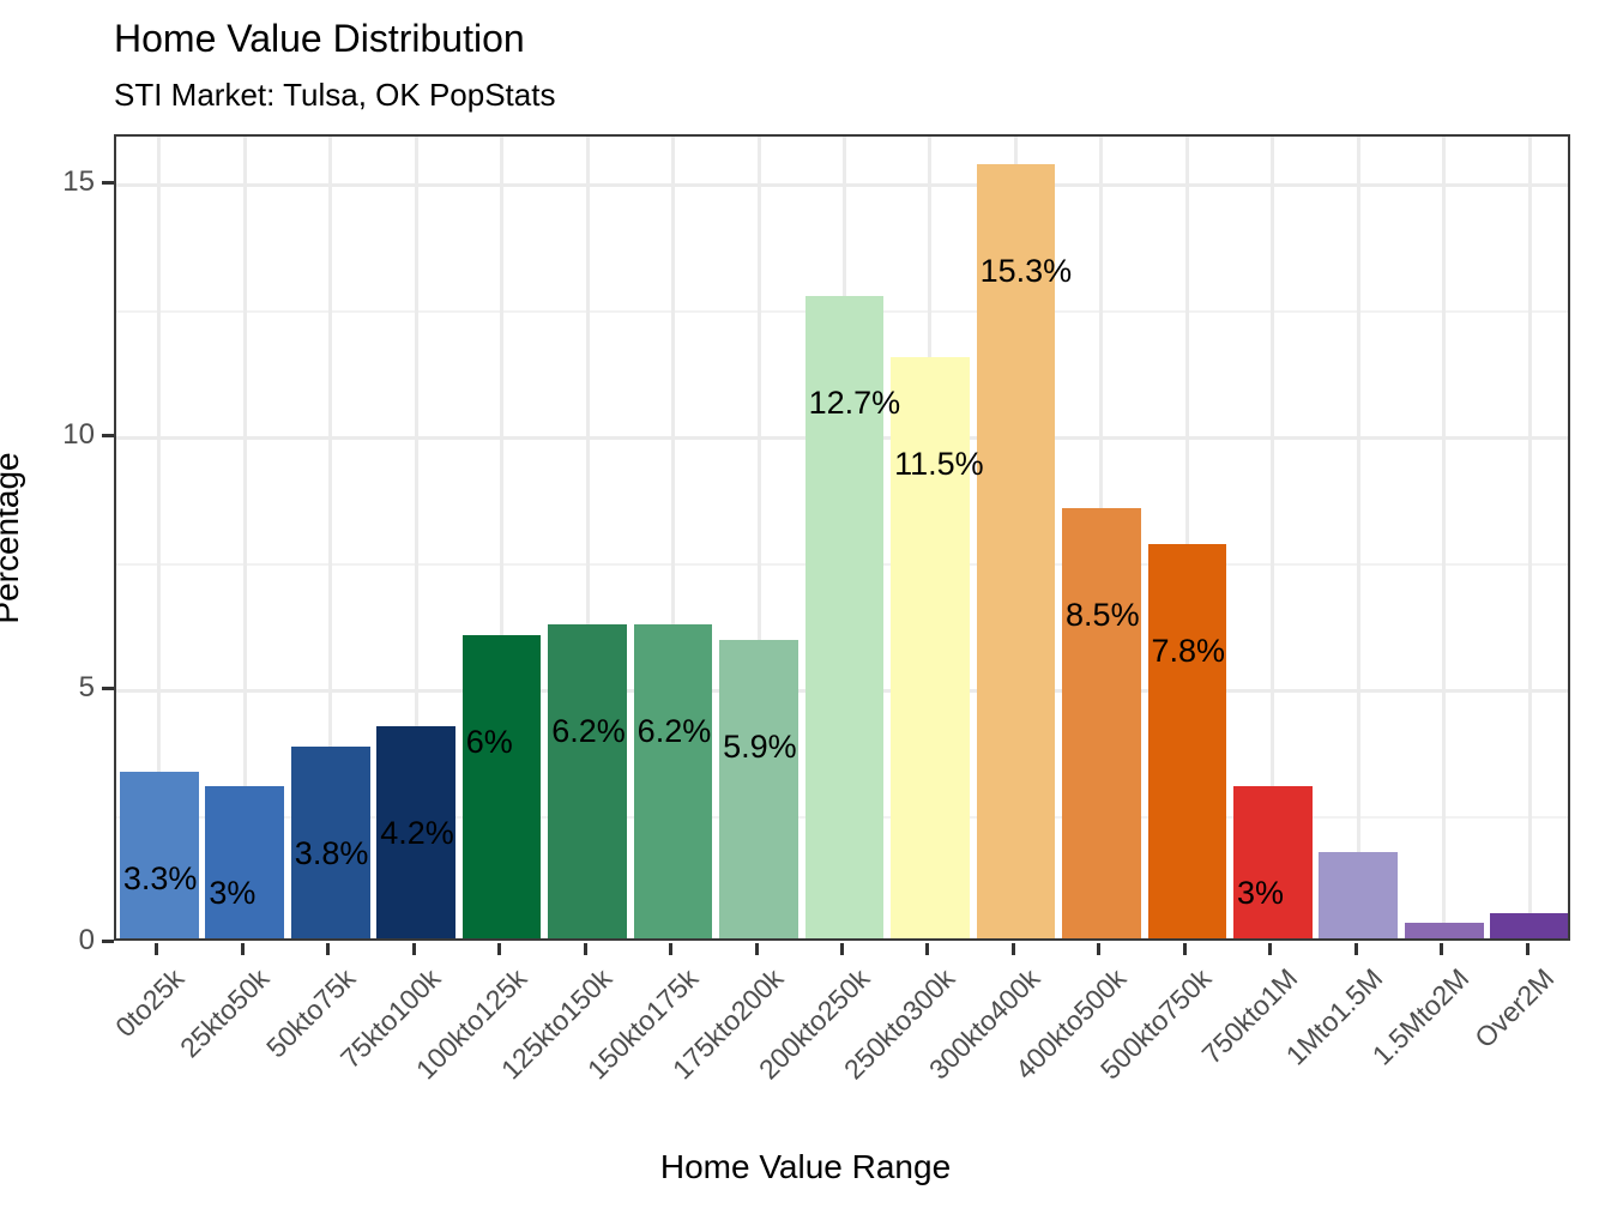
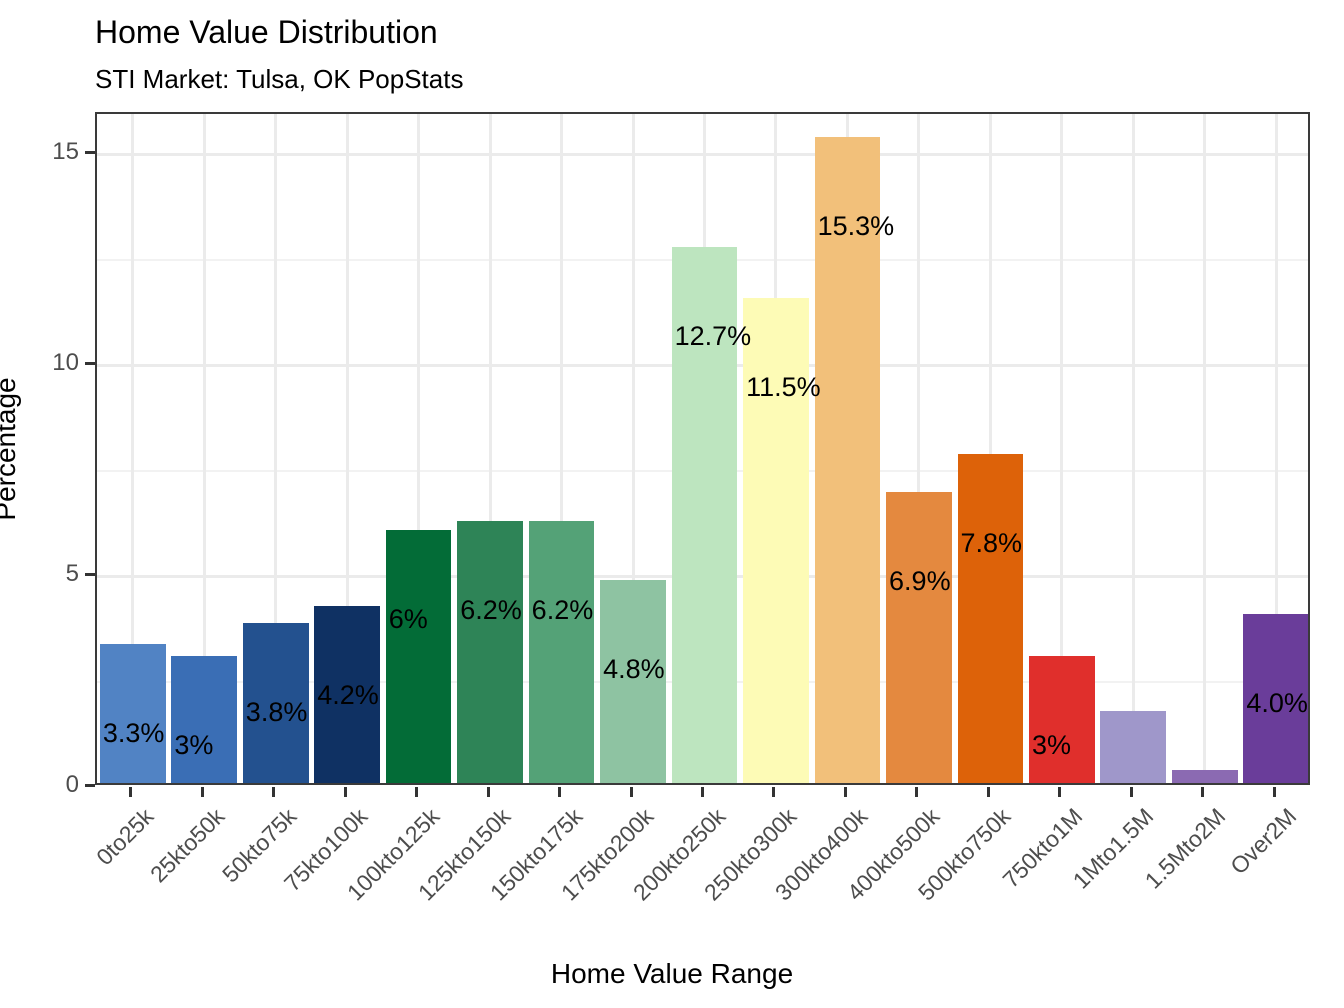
175kto200k: 5.9% -> 4.8%
400kto500k: 8.5% -> 6.9%
Over2M: 0.5% -> 4.0%
